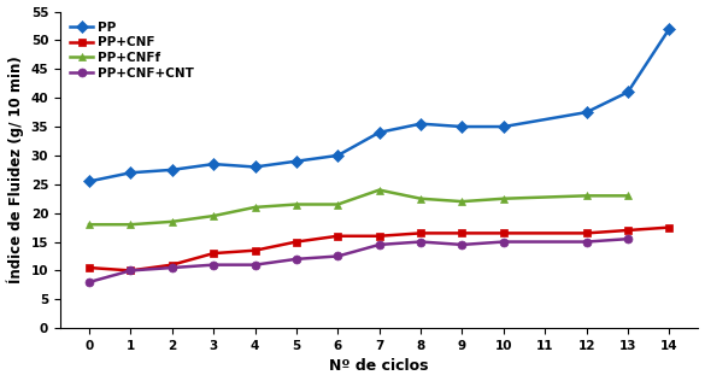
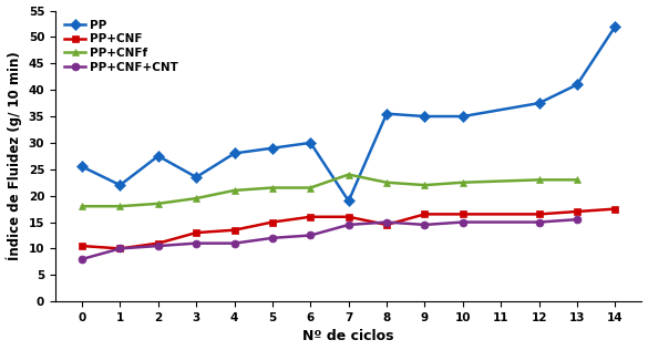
PP/1: 27.0 -> 22.0
PP/3: 28.5 -> 23.5
PP/7: 34.0 -> 19.0
PP+CNF/8: 16.5 -> 14.5
